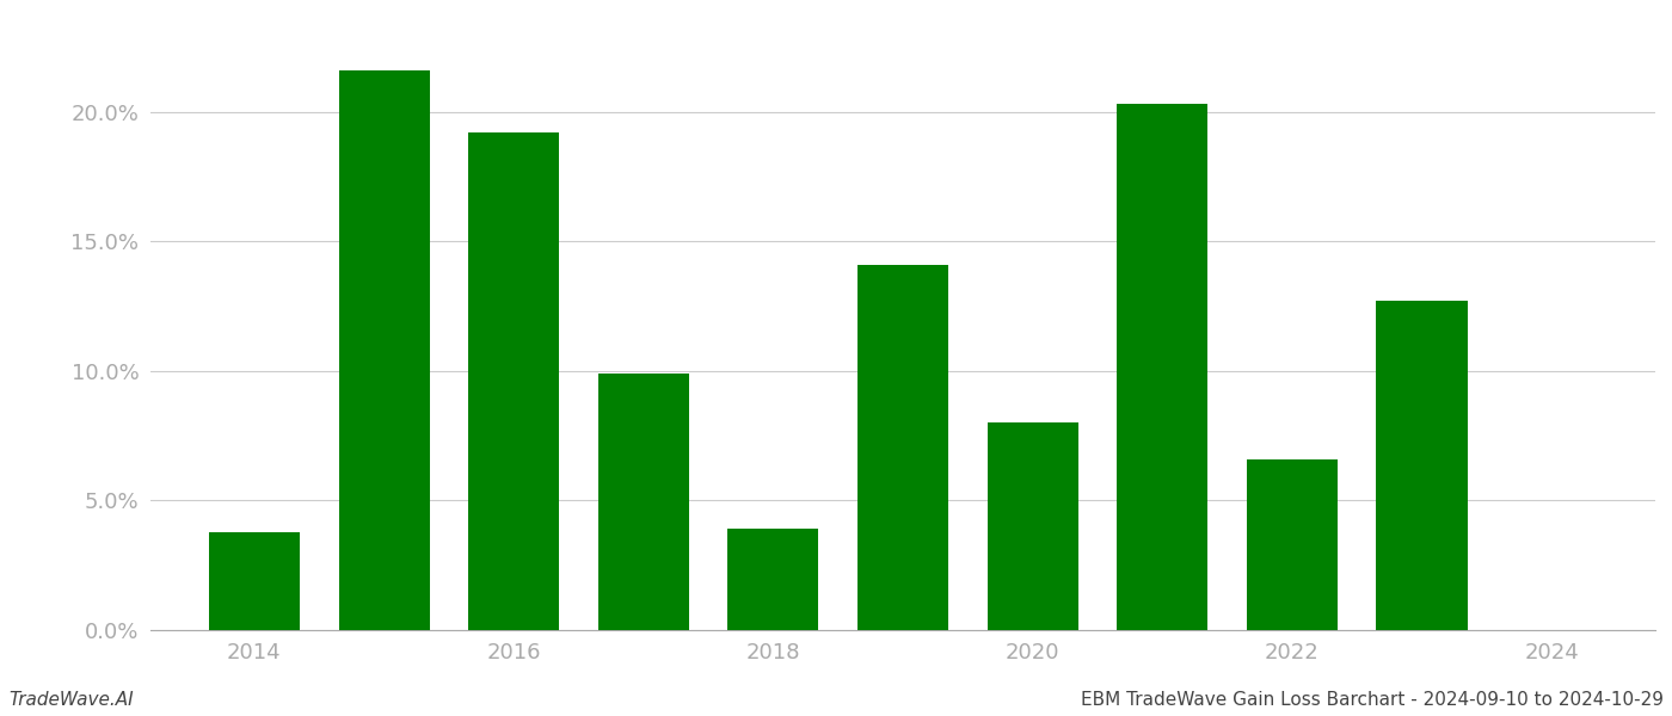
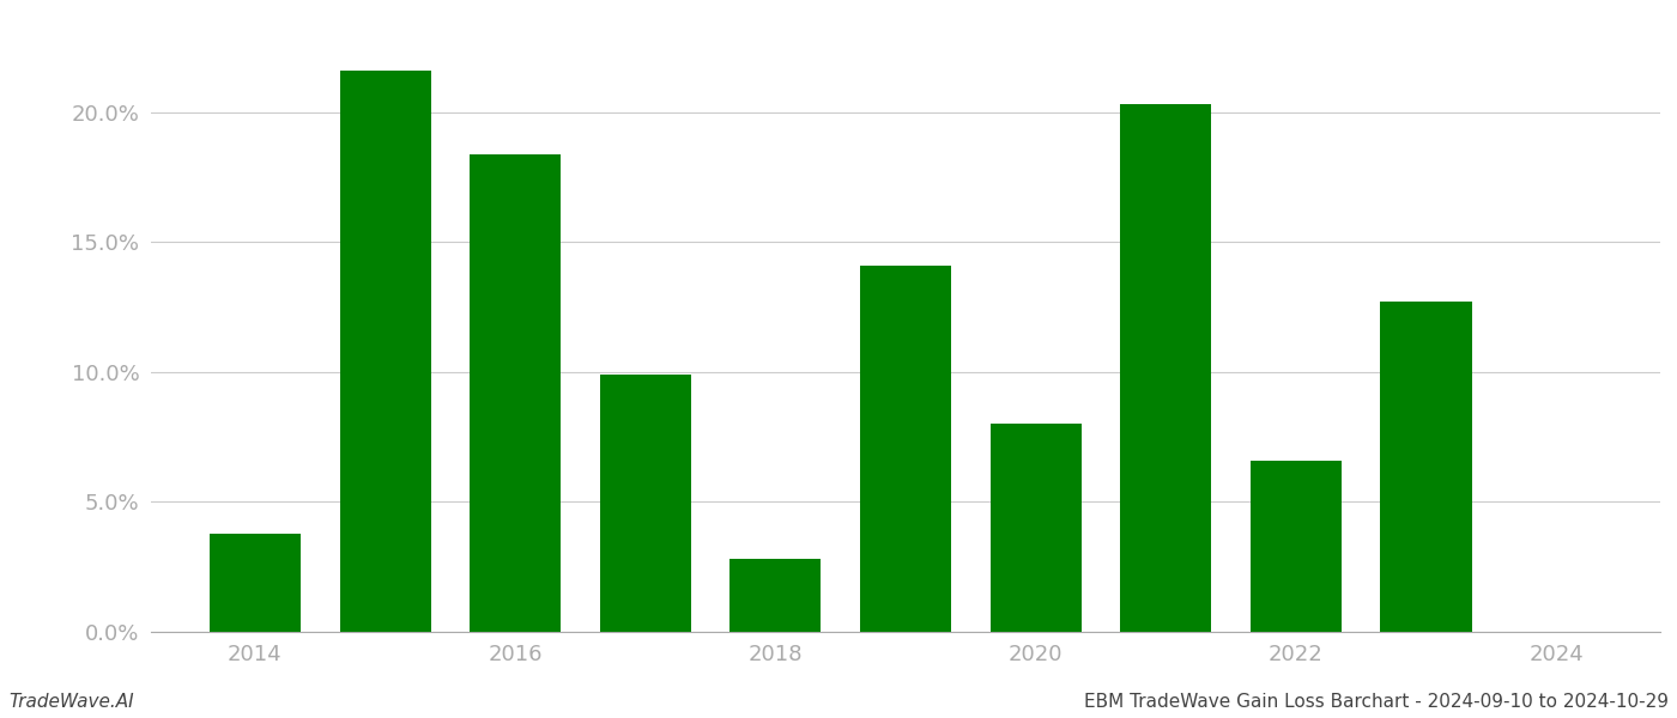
2016: 19.2% -> 18.4%
2018: 3.9% -> 2.8%
